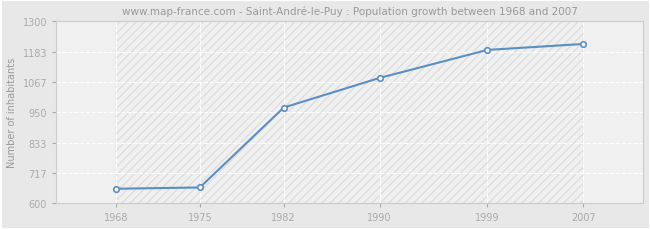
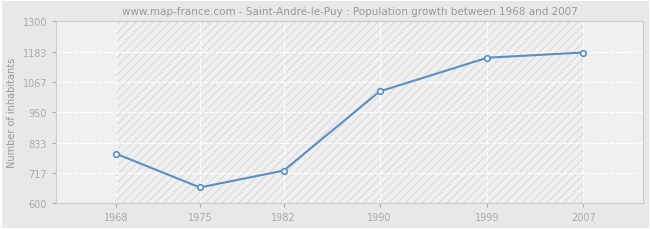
1968: 655 -> 790
1982: 968 -> 725
1990: 1082 -> 1030
1999: 1190 -> 1160
2007: 1213 -> 1180
